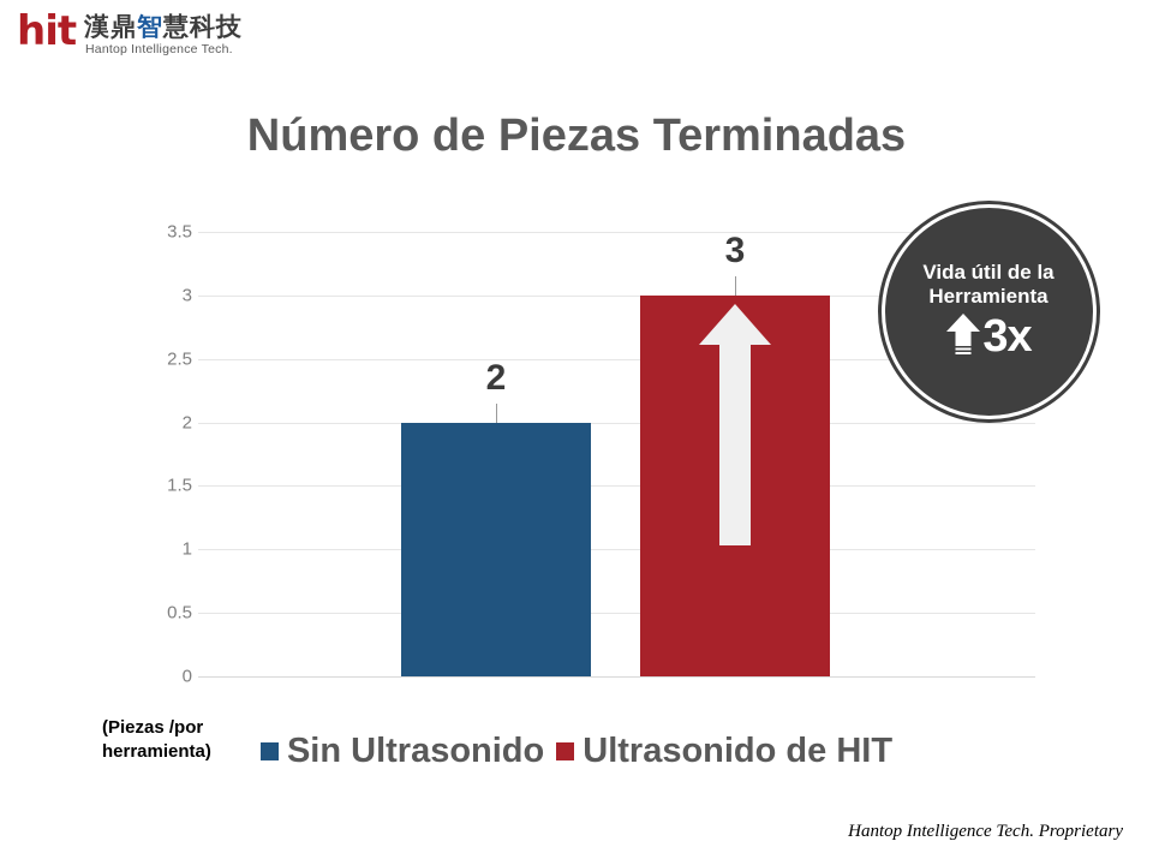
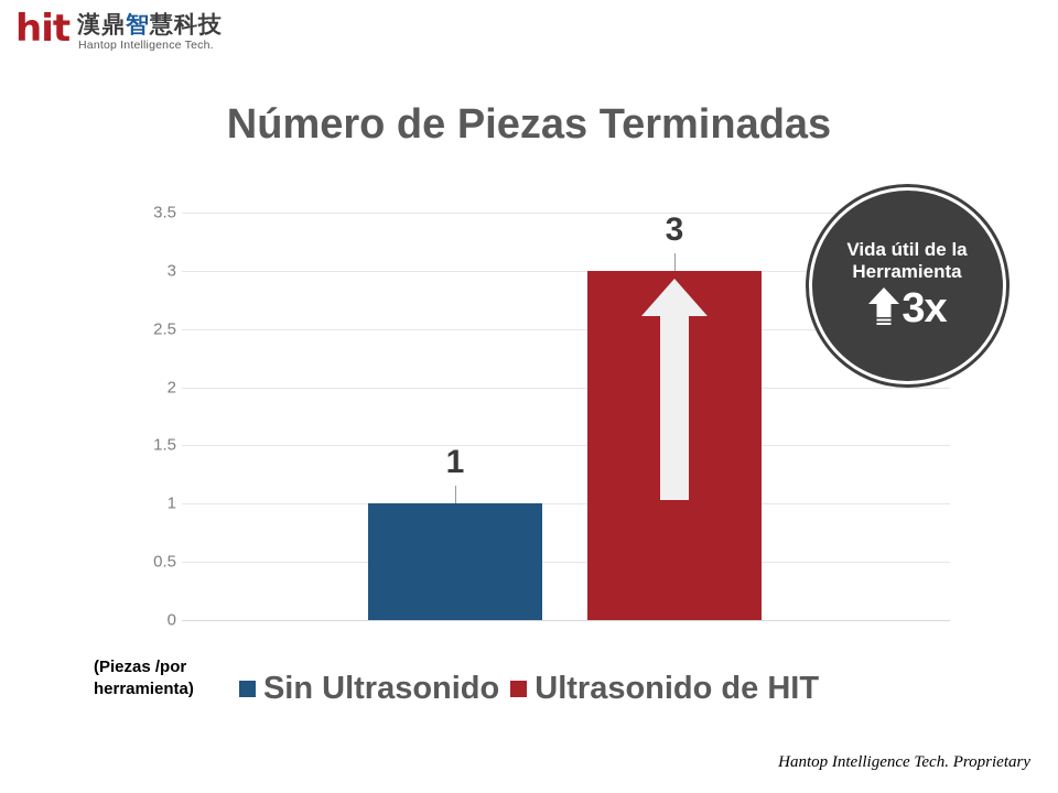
Sin Ultrasonido: 2 -> 1
